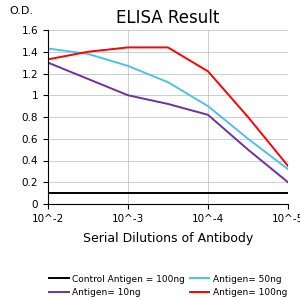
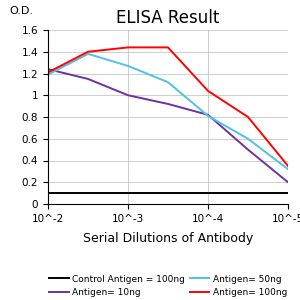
Antigen= 10ng/10^-2: 1.30 -> 1.24
Antigen= 50ng/10^-2: 1.43 -> 1.19
Antigen= 100ng/10^-2: 1.33 -> 1.21
Antigen= 50ng/10^-4: 0.90 -> 0.81
Antigen= 100ng/10^-4: 1.22 -> 1.04
